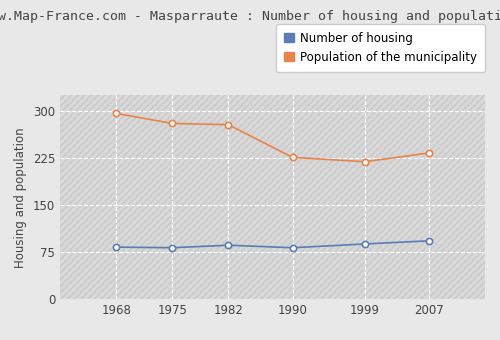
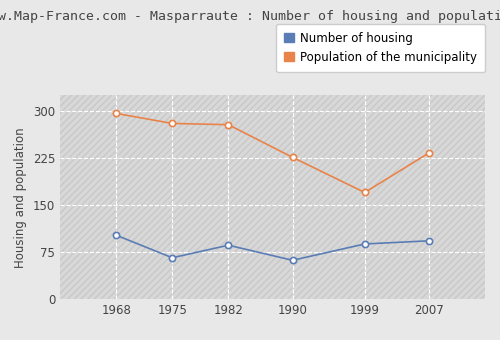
Number of housing/1968: 83 -> 102
Number of housing/1975: 82 -> 66
Number of housing/1990: 82 -> 62
Population of the municipality/1999: 219 -> 170
